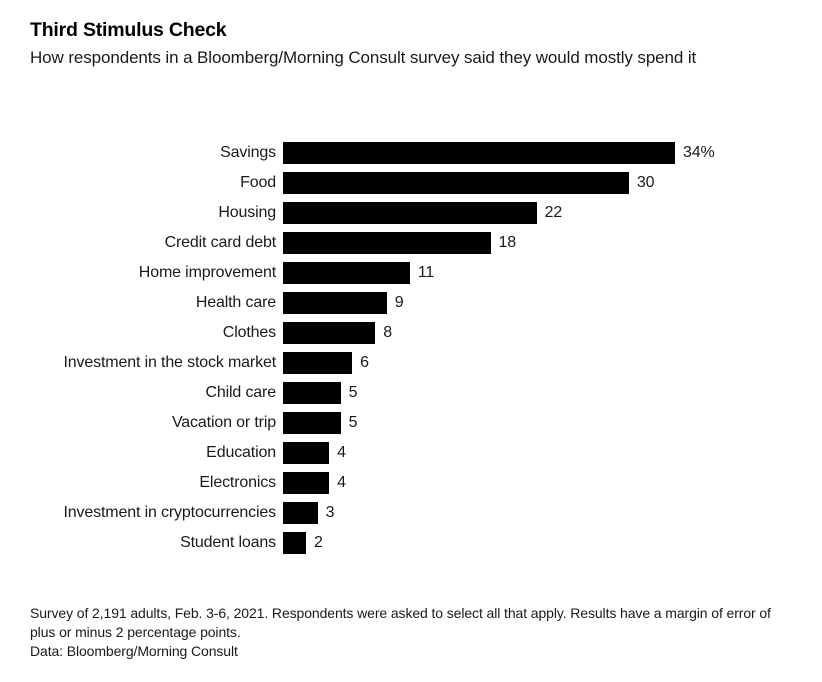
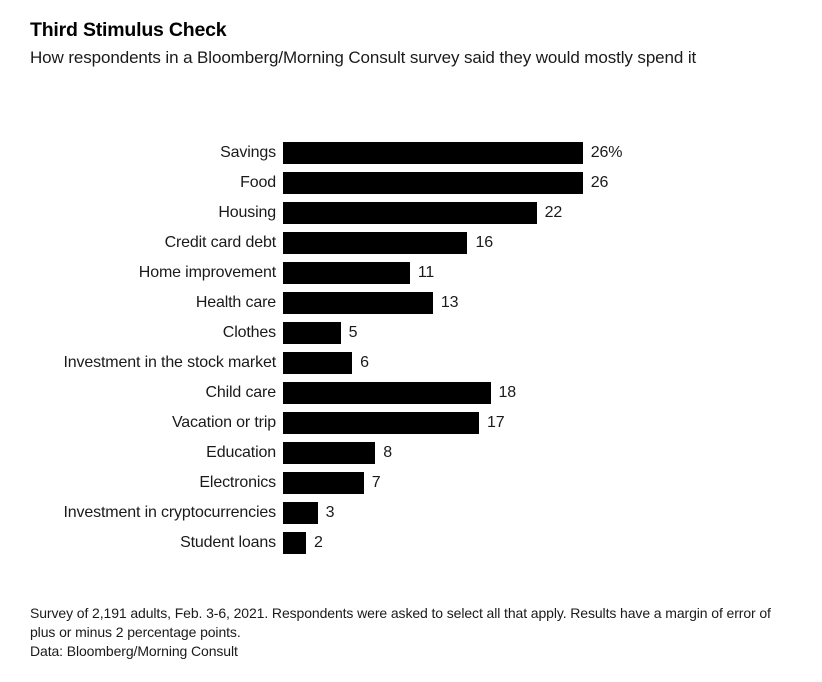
Savings: 34% -> 26%
Food: 30 -> 26
Credit card debt: 18 -> 16
Health care: 9 -> 13
Clothes: 8 -> 5
Child care: 5 -> 18
Vacation or trip: 5 -> 17
Education: 4 -> 8
Electronics: 4 -> 7
